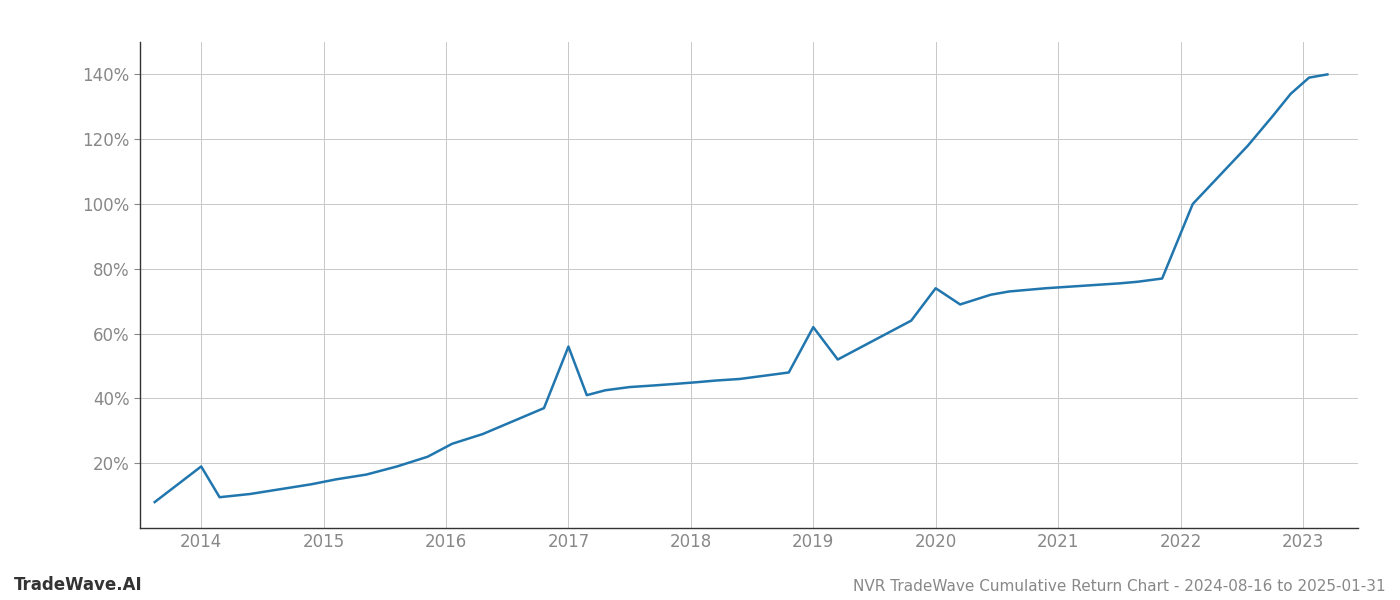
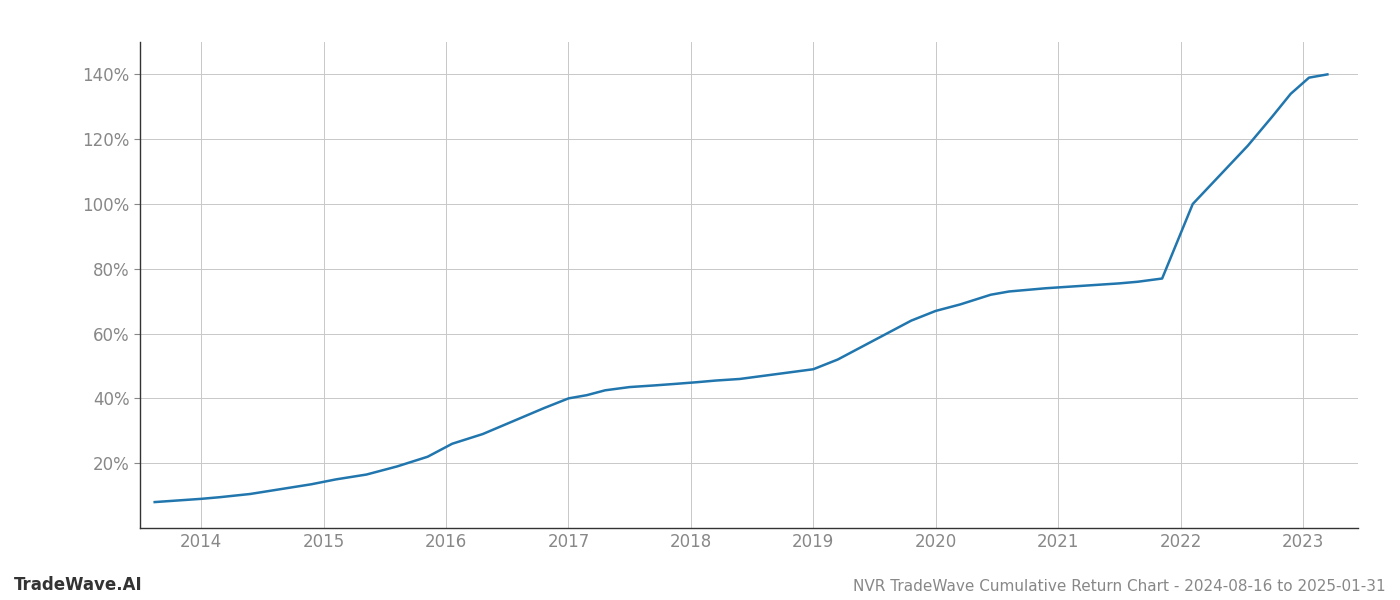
2014: 19.0% -> 9.0%
2017: 56.0% -> 40.0%
2019: 62.0% -> 49.0%
2020: 74.0% -> 67.0%
